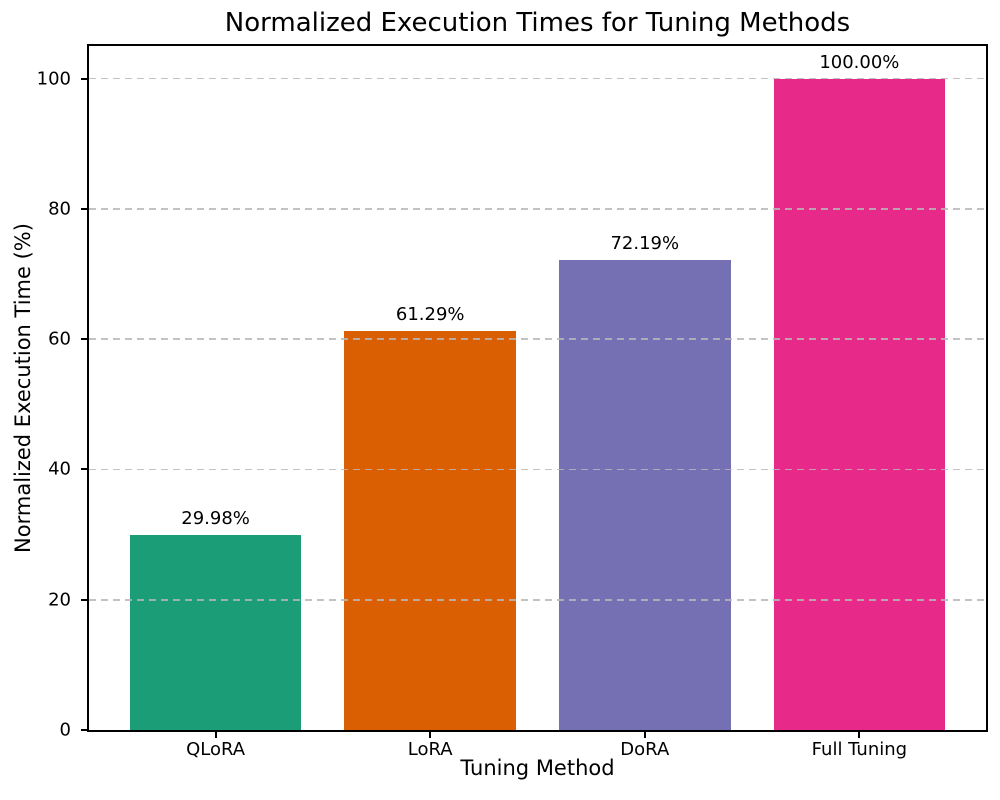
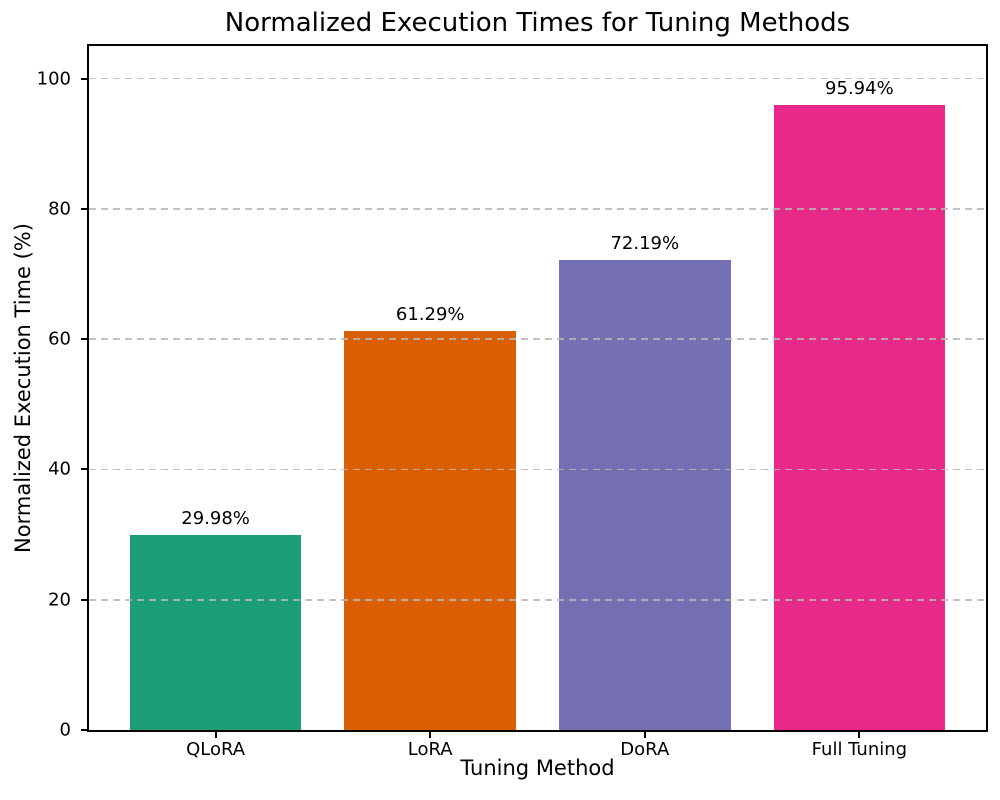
Full Tuning: 100.00% -> 95.94%
